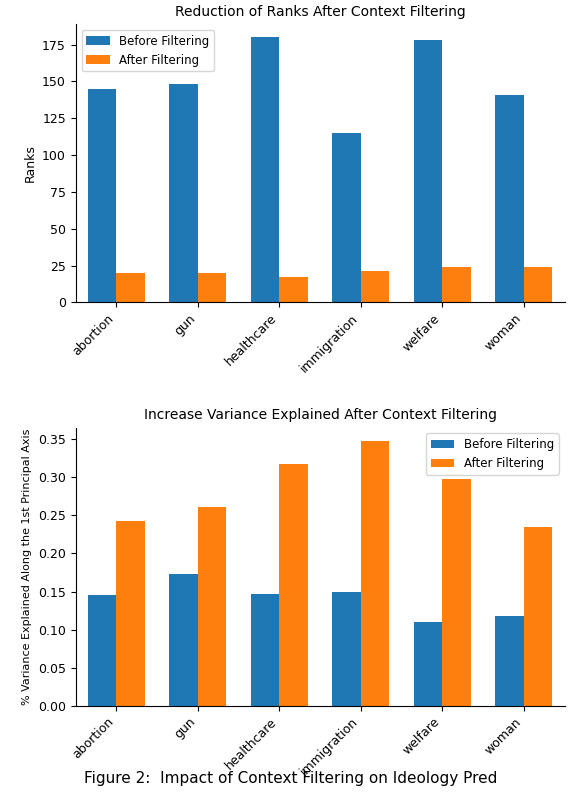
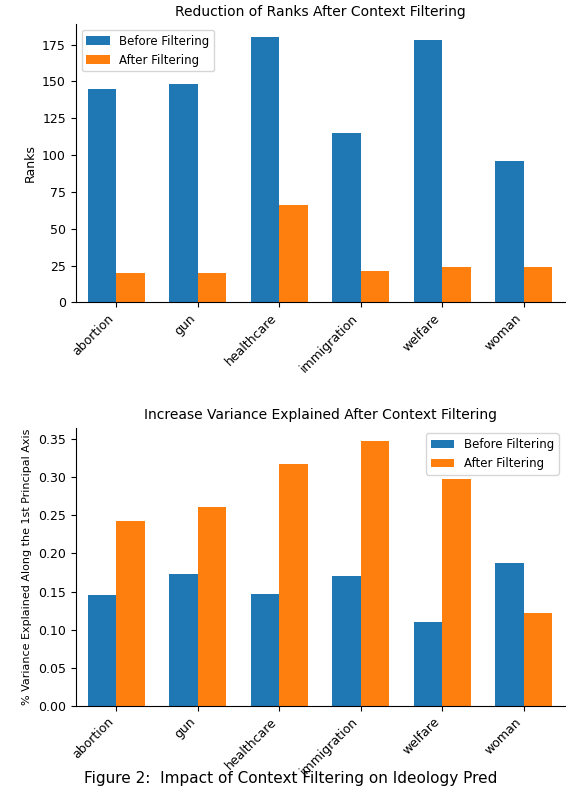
Reduction of Ranks After Context Filtering/After Filtering/healthcare: 17 -> 66
Reduction of Ranks After Context Filtering/Before Filtering/woman: 141 -> 96
Increase Variance Explained After Context Filtering/Before Filtering/immigration: 0.150 -> 0.170
Increase Variance Explained After Context Filtering/Before Filtering/woman: 0.118 -> 0.188
Increase Variance Explained After Context Filtering/After Filtering/woman: 0.235 -> 0.122
